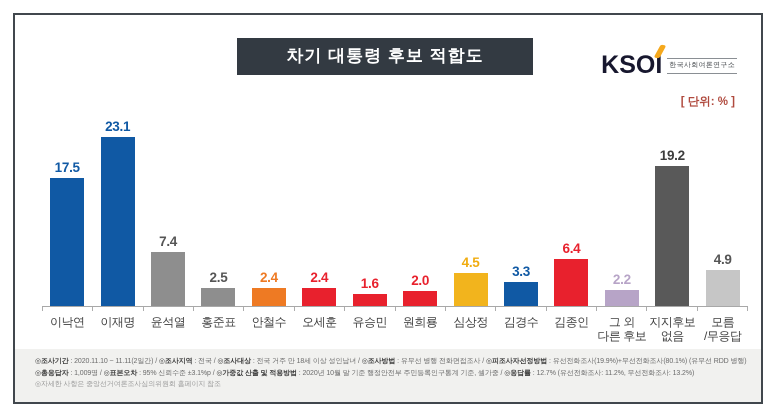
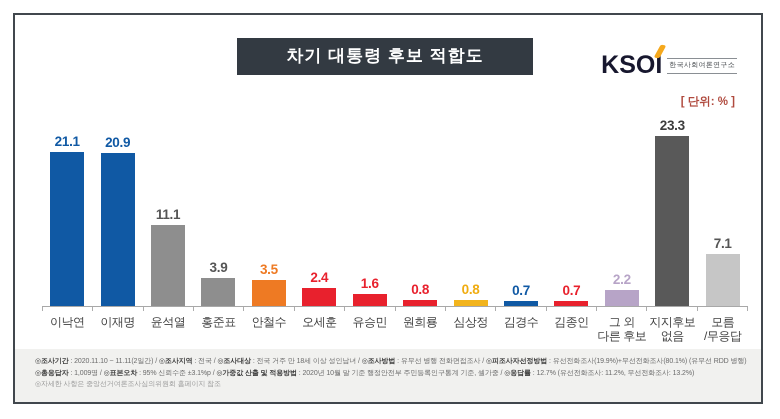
이낙연: 17.5 -> 21.1
이재명: 23.1 -> 20.9
윤석열: 7.4 -> 11.1
홍준표: 2.5 -> 3.9
안철수: 2.4 -> 3.5
원희룡: 2.0 -> 0.8
심상정: 4.5 -> 0.8
김경수: 3.3 -> 0.7
김종인: 6.4 -> 0.7
지지후보 없음: 19.2 -> 23.3
모름/무응답: 4.9 -> 7.1
